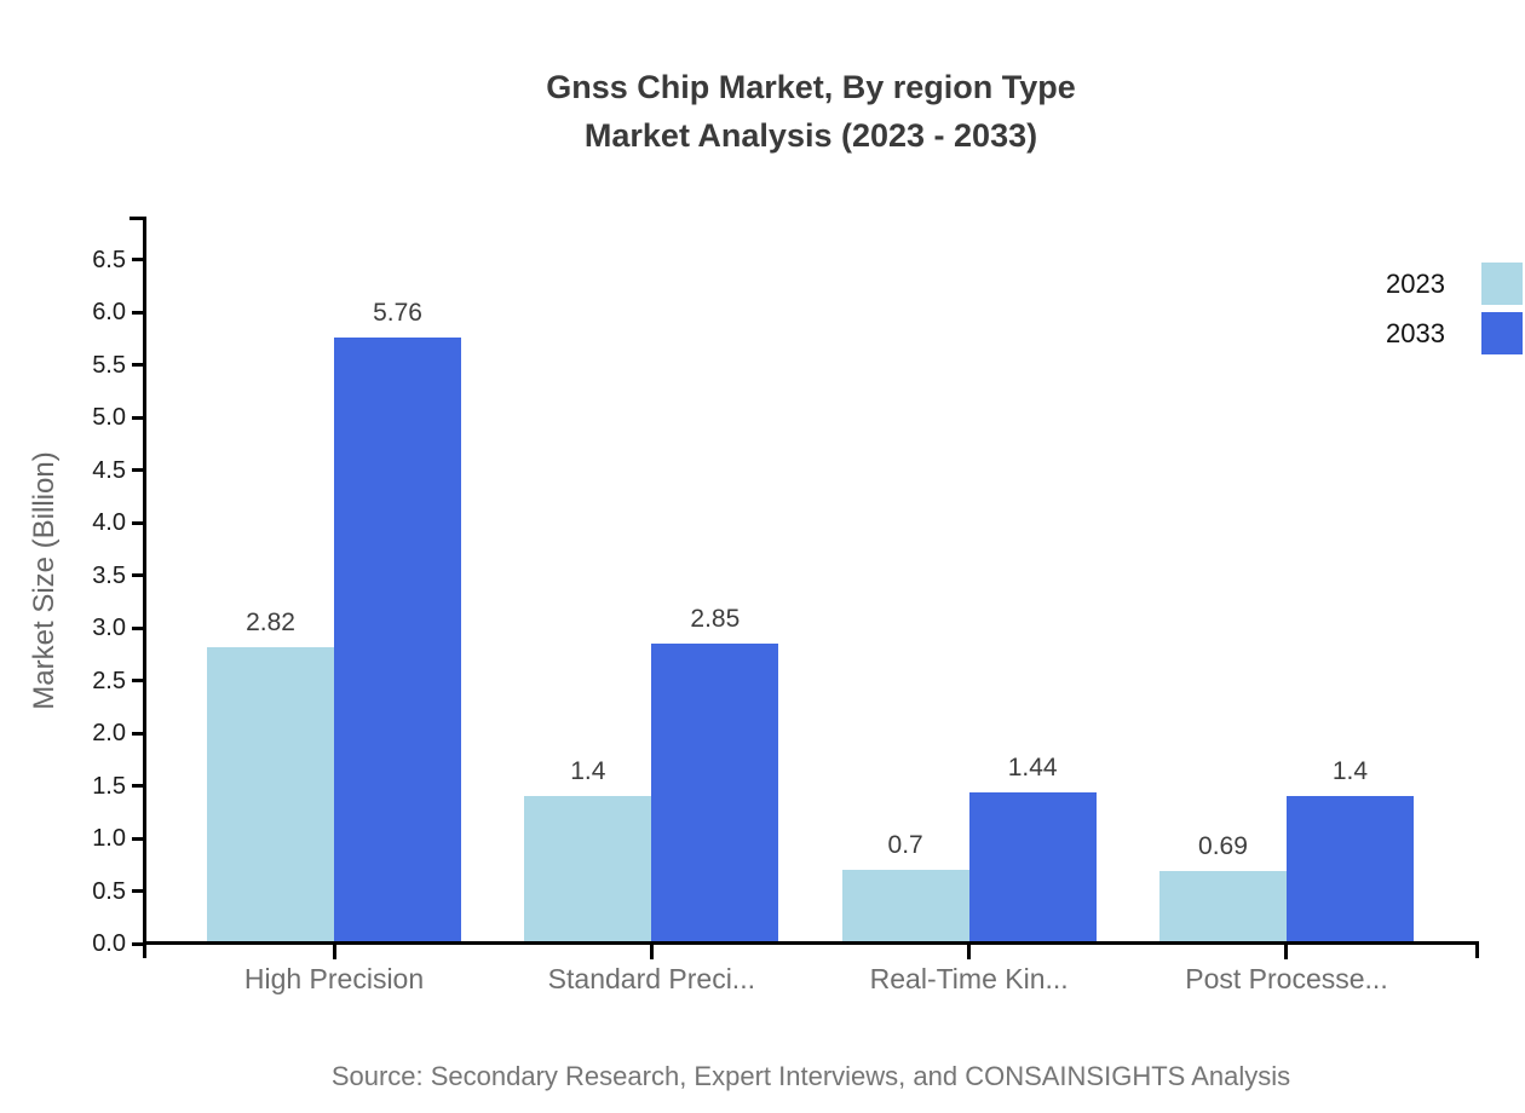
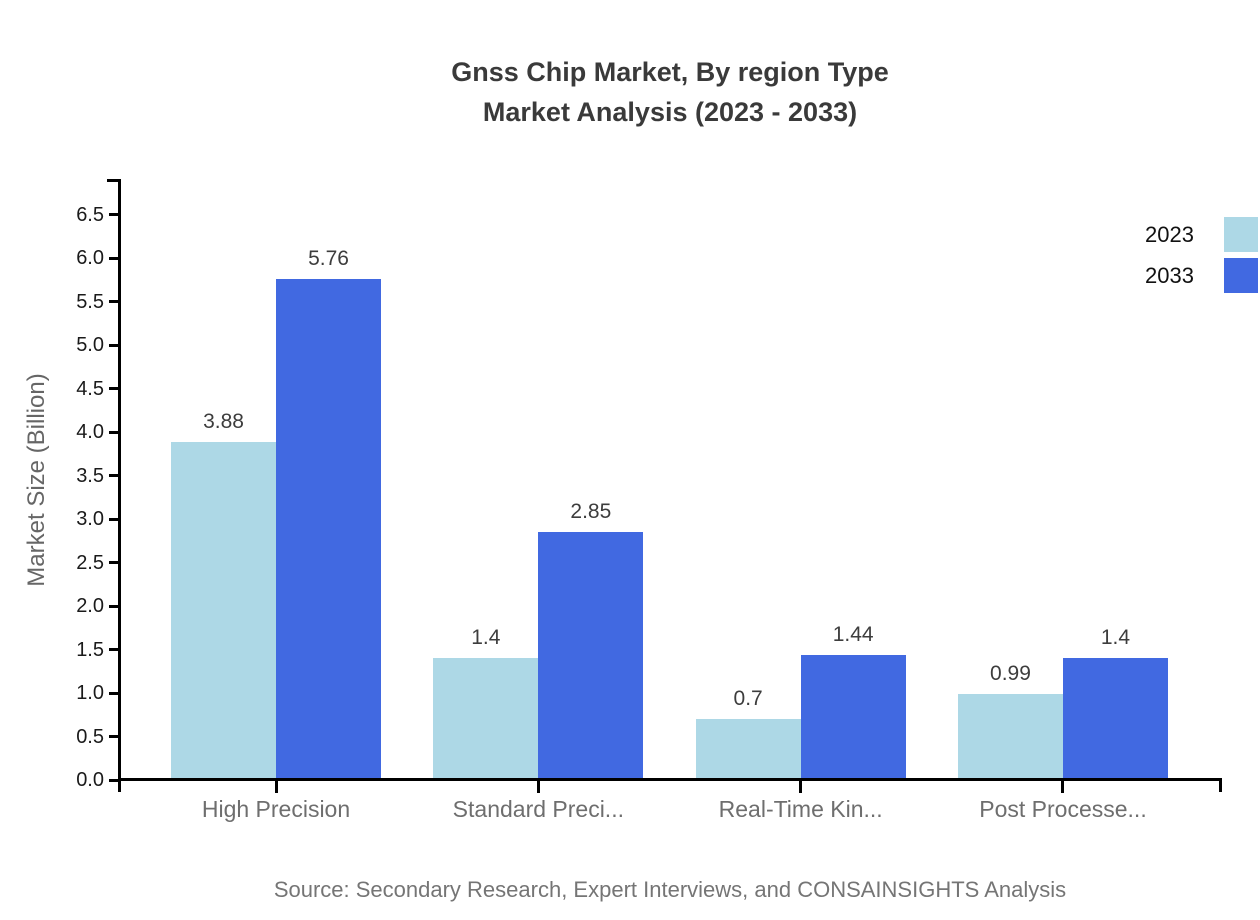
2023/High Precision: 2.82 -> 3.88
2023/Post Processe...: 0.69 -> 0.99
